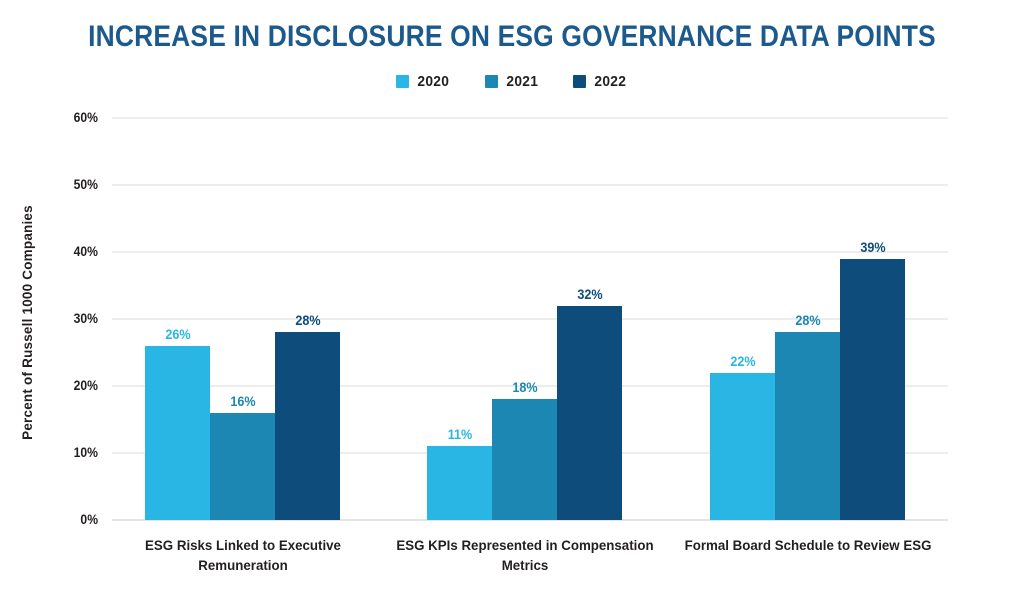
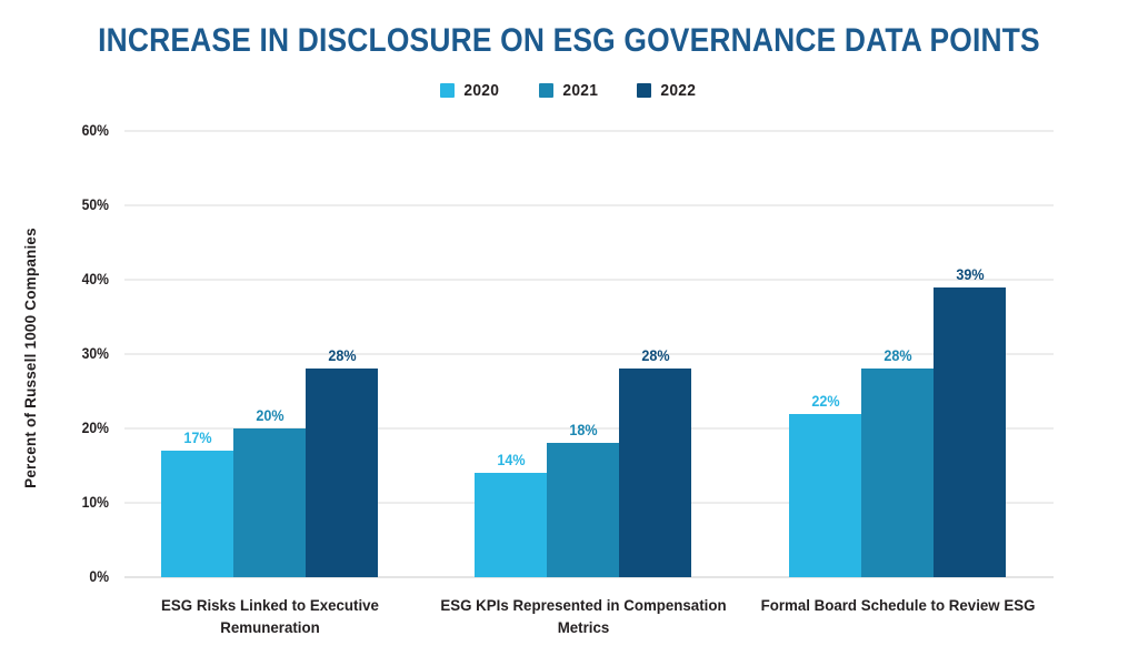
2020/ESG Risks Linked to Executive Remuneration: 26% -> 17%
2021/ESG Risks Linked to Executive Remuneration: 16% -> 20%
2020/ESG KPIs Represented in Compensation Metrics: 11% -> 14%
2022/ESG KPIs Represented in Compensation Metrics: 32% -> 28%
